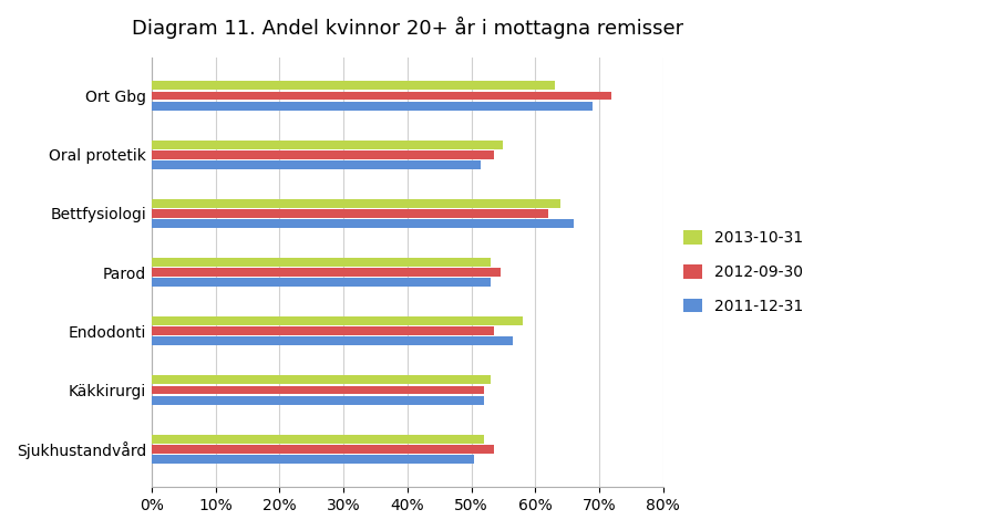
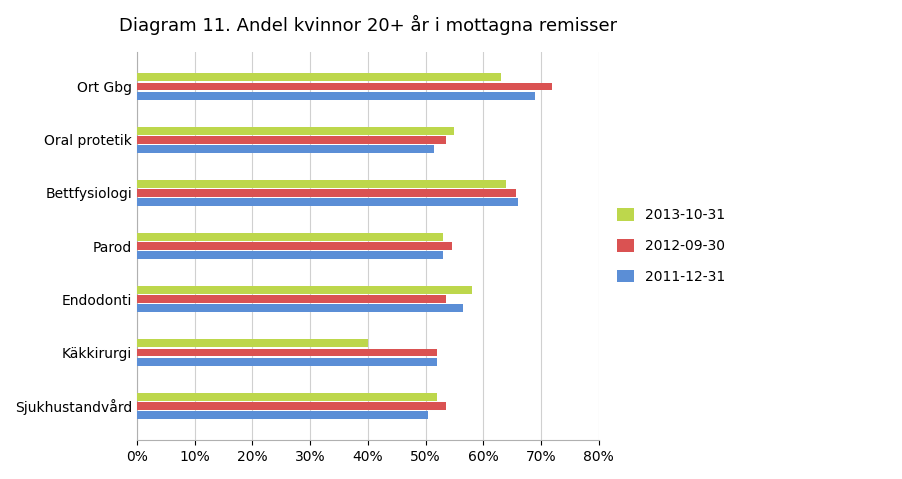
2012-09-30/Bettfysiologi: 62.0% -> 65.6%
2013-10-31/Käkkirurgi: 53% -> 40%
